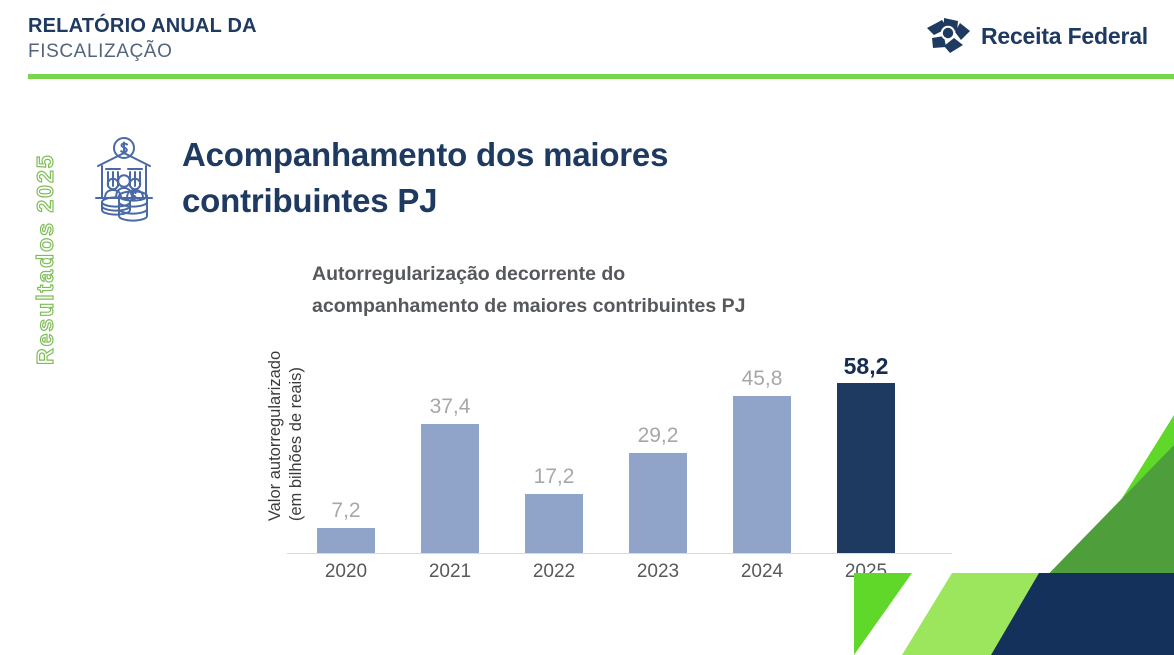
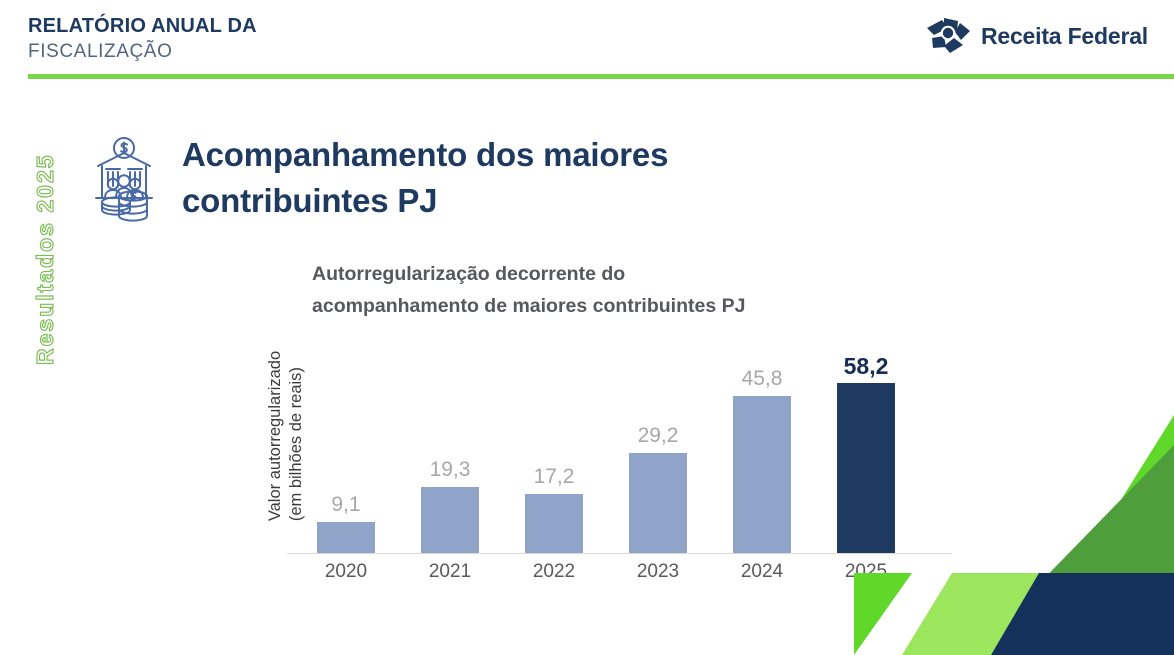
2020: 7,2 -> 9,1
2021: 37,4 -> 19,3
